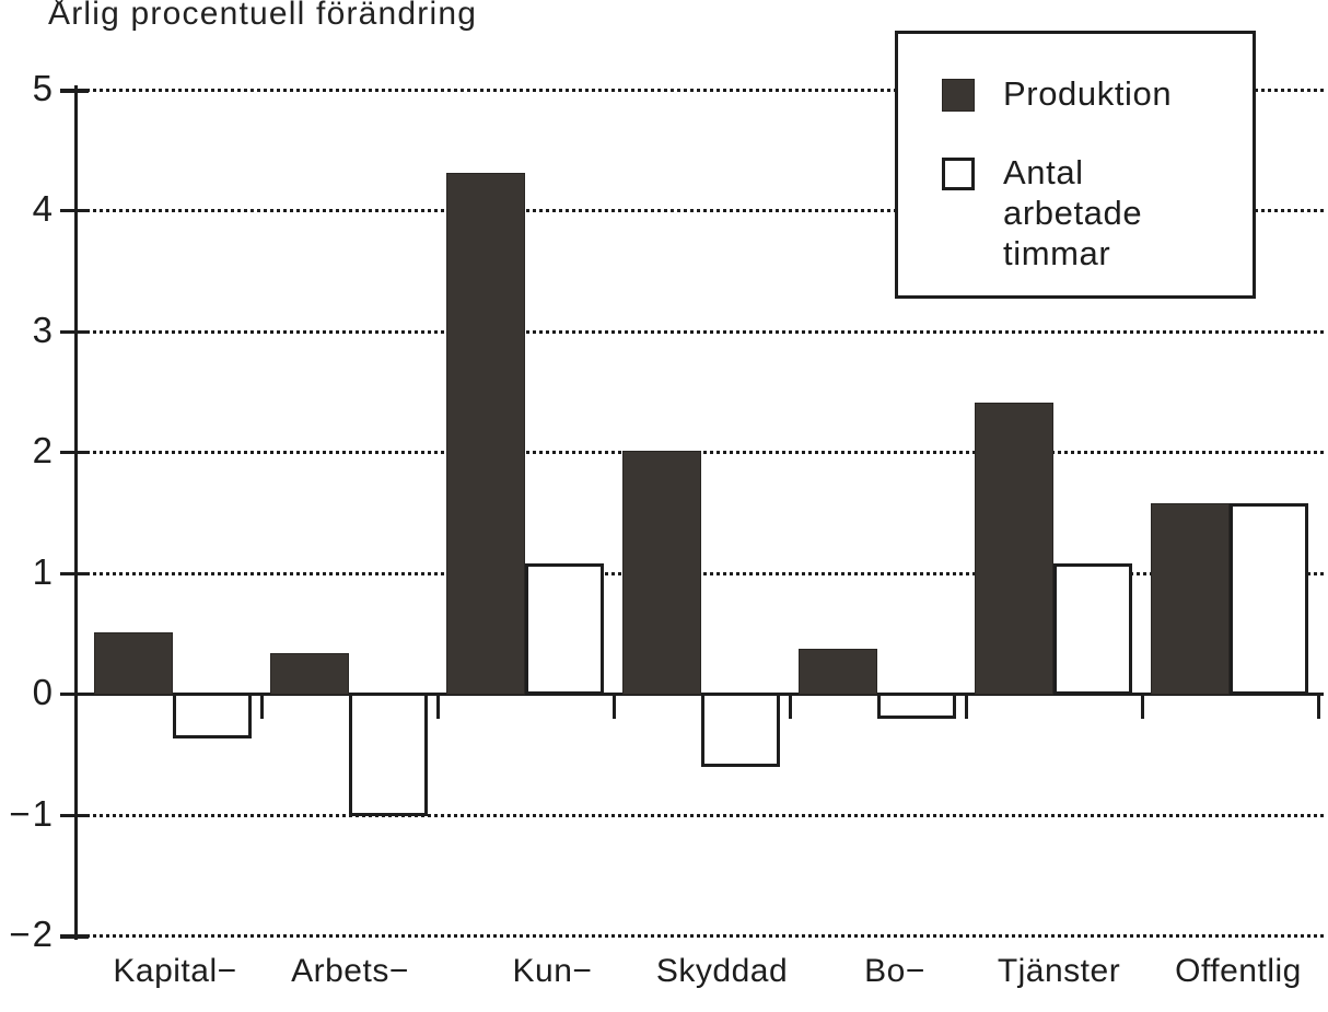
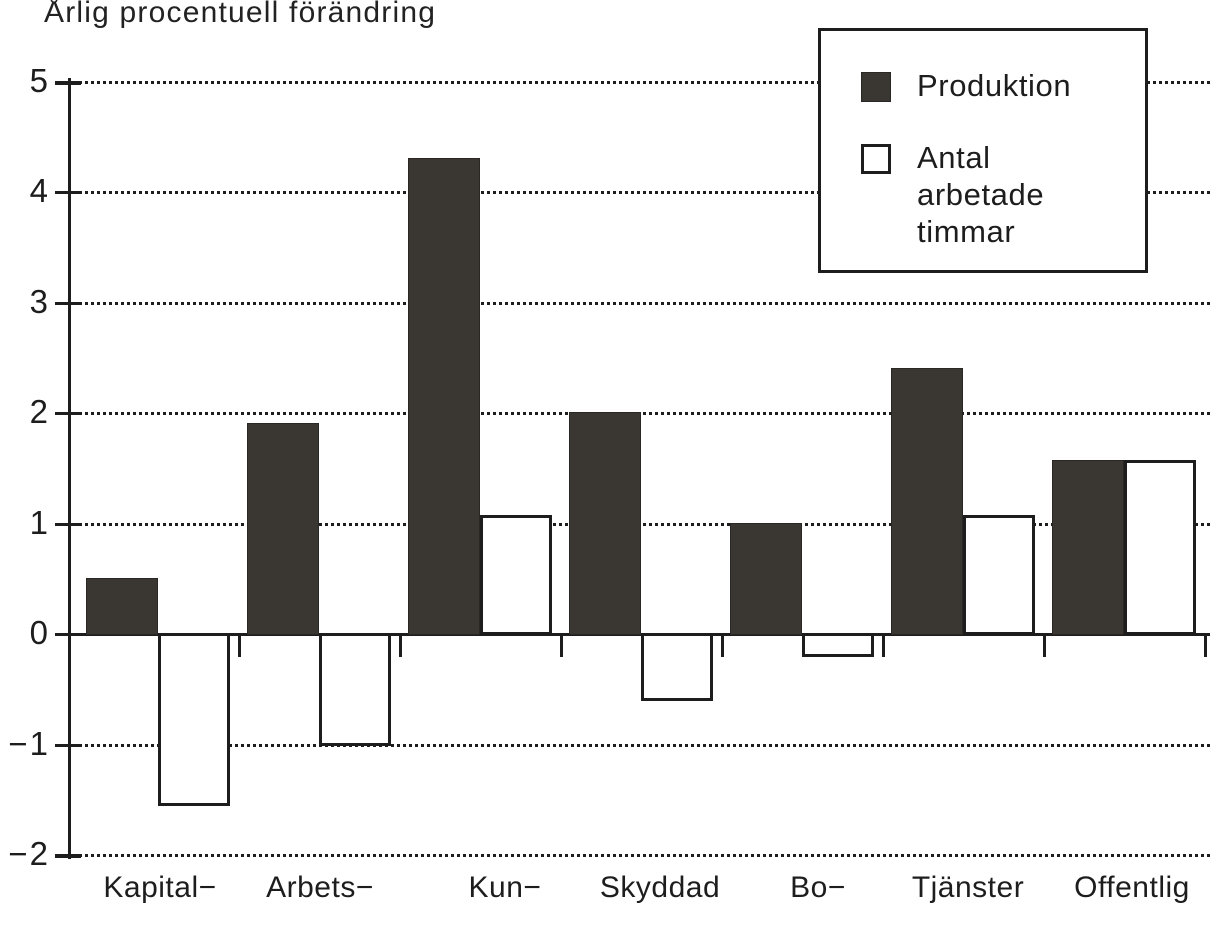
Antal arbetade timmar/Kapital−: -0.36 -> -1.55
Produktion/Arbets−: 0.33 -> 1.90
Produktion/Bo−: 0.36 -> 1.00
